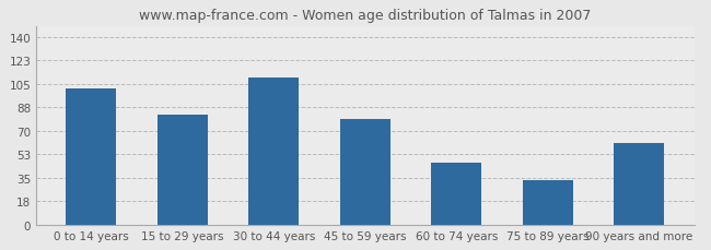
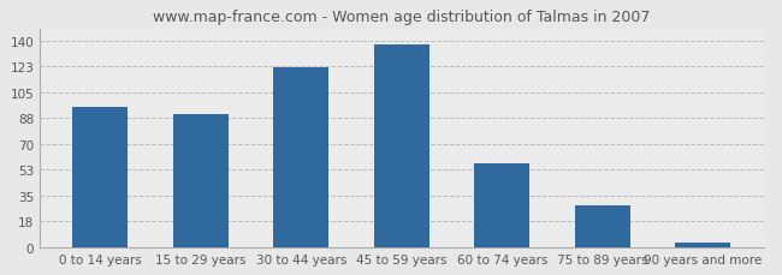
0 to 14 years: 102 -> 95
15 to 29 years: 82 -> 90
30 to 44 years: 110 -> 122
45 to 59 years: 79 -> 138
60 to 74 years: 46 -> 57
75 to 89 years: 33 -> 28
90 years and more: 61 -> 3
